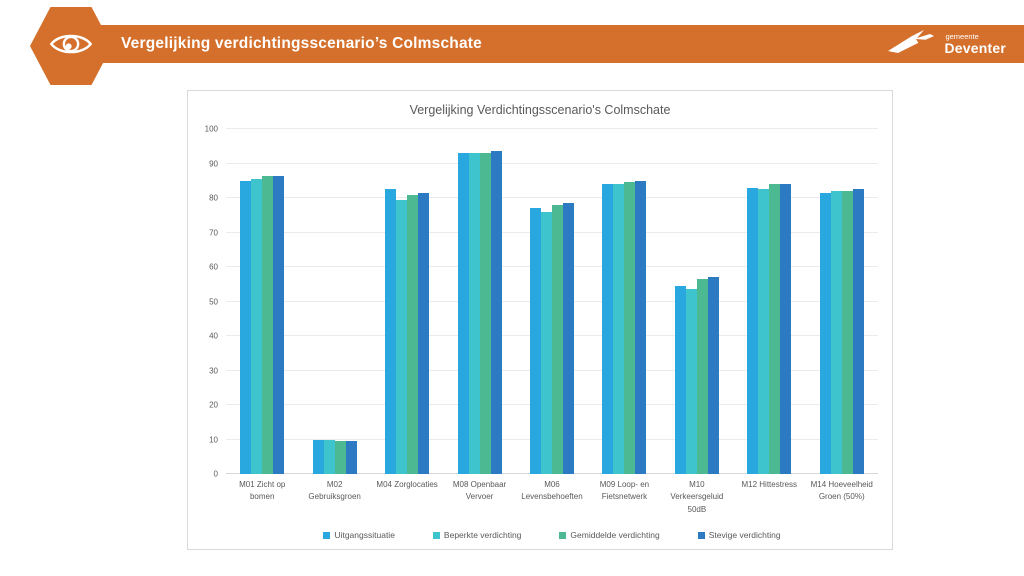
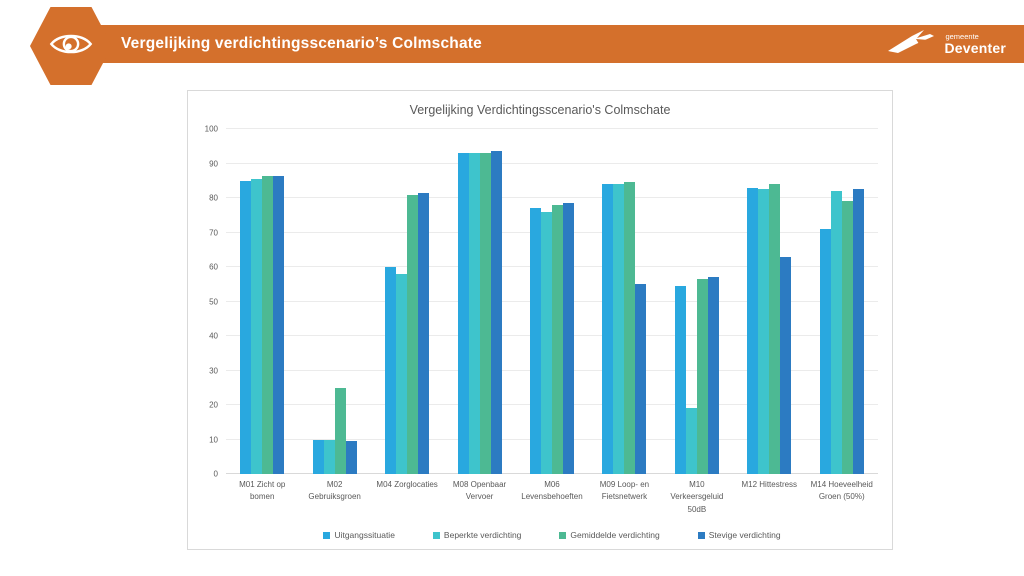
Gemiddelde verdichting/M02 Gebruiksgroen: 10 -> 25
Uitgangssituatie/M04 Zorglocaties: 82 -> 60
Beperkte verdichting/M04 Zorglocaties: 80 -> 58
Stevige verdichting/M09 Loop- en Fietsnetwerk: 85 -> 55
Beperkte verdichting/M10 Verkeersgeluid 50dB: 54 -> 19
Stevige verdichting/M12 Hittestress: 84 -> 63
Uitgangssituatie/M14 Hoeveelheid Groen (50%): 82 -> 71
Gemiddelde verdichting/M14 Hoeveelheid Groen (50%): 82 -> 79
